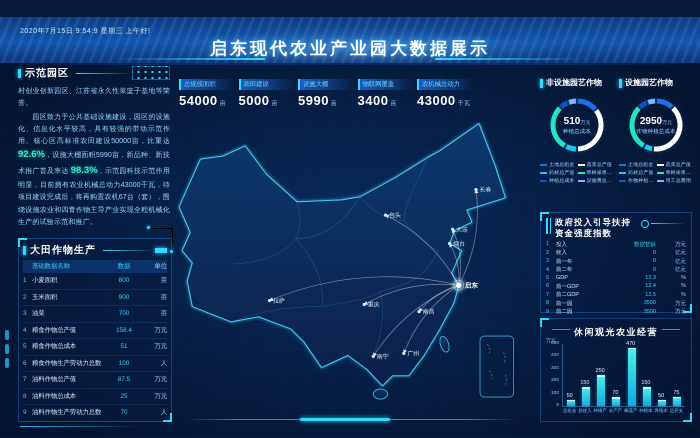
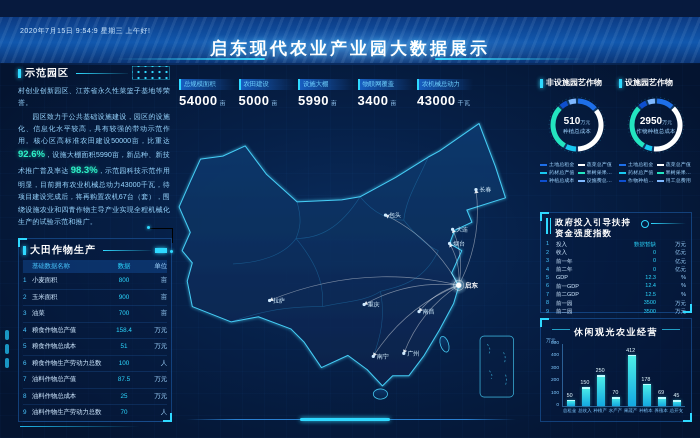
休闲观光农业经营/果蔬产: 470 -> 412
休闲观光农业经营/种植本: 150 -> 178
休闲观光农业经营/养殖本: 50 -> 69
休闲观光农业经营/总开支: 75 -> 45
